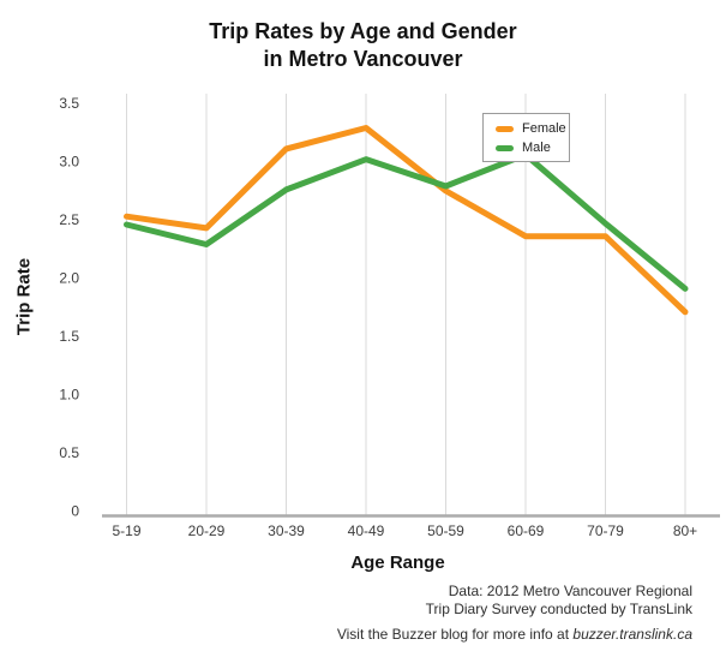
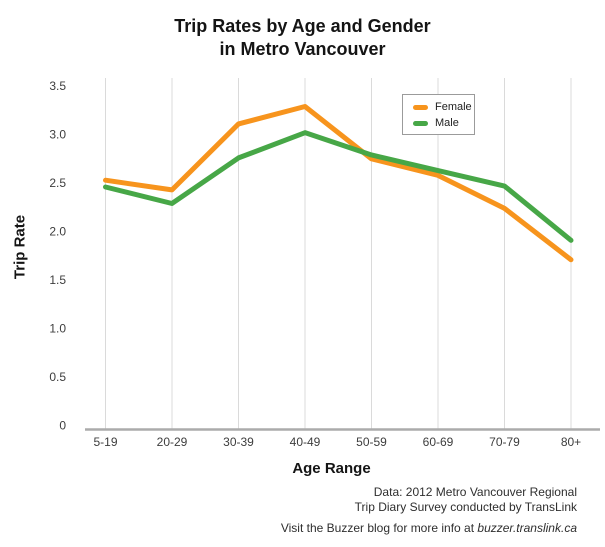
Female/60-69: 2.4 -> 2.6
Male/60-69: 3.1 -> 2.7
Female/70-79: 2.4 -> 2.3
